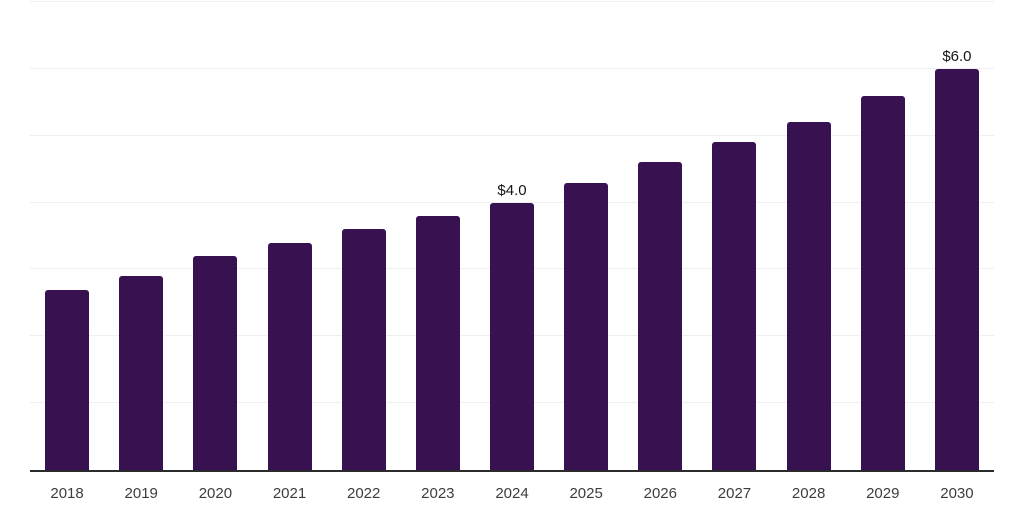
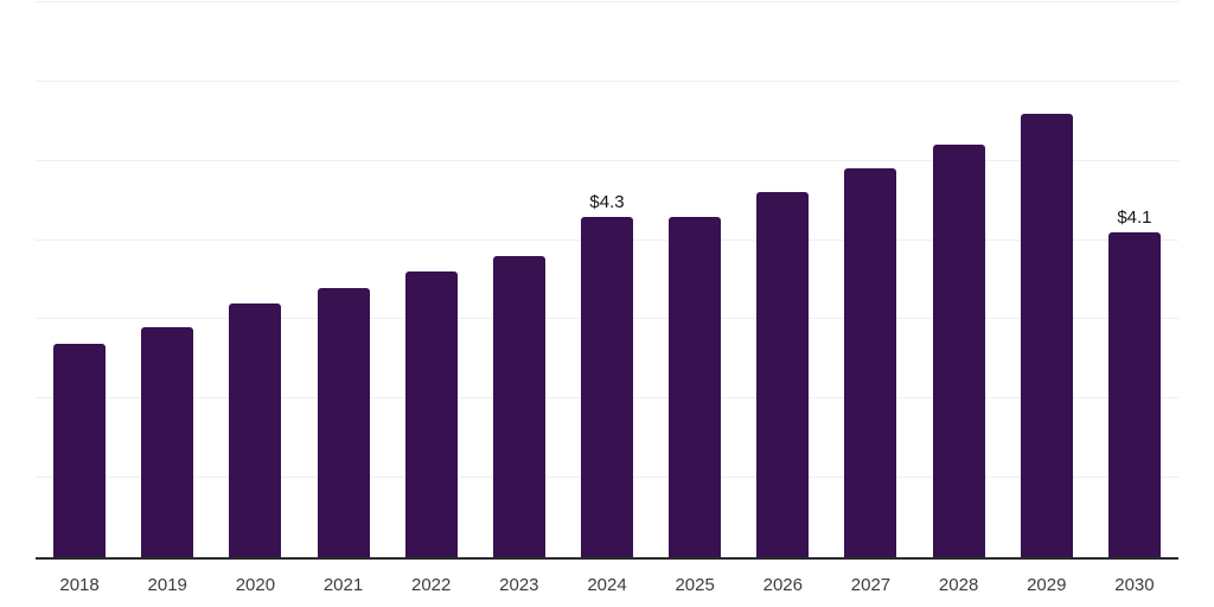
2024: $4.0 -> $4.3
2030: $6.0 -> $4.1
